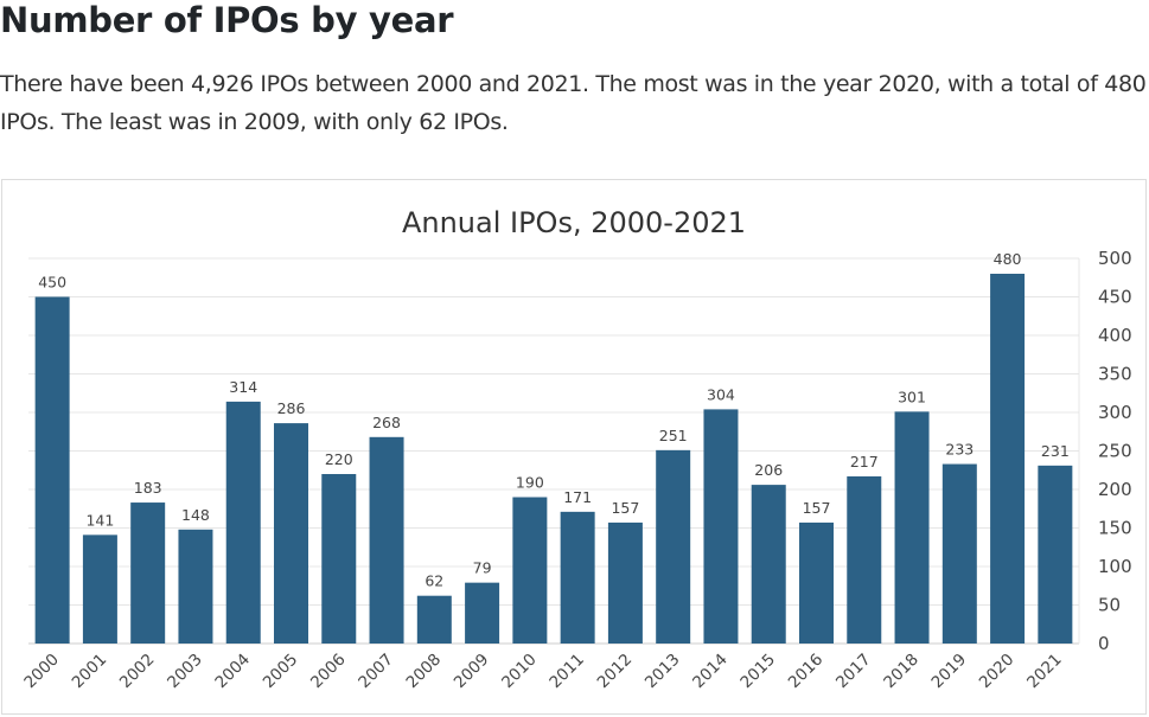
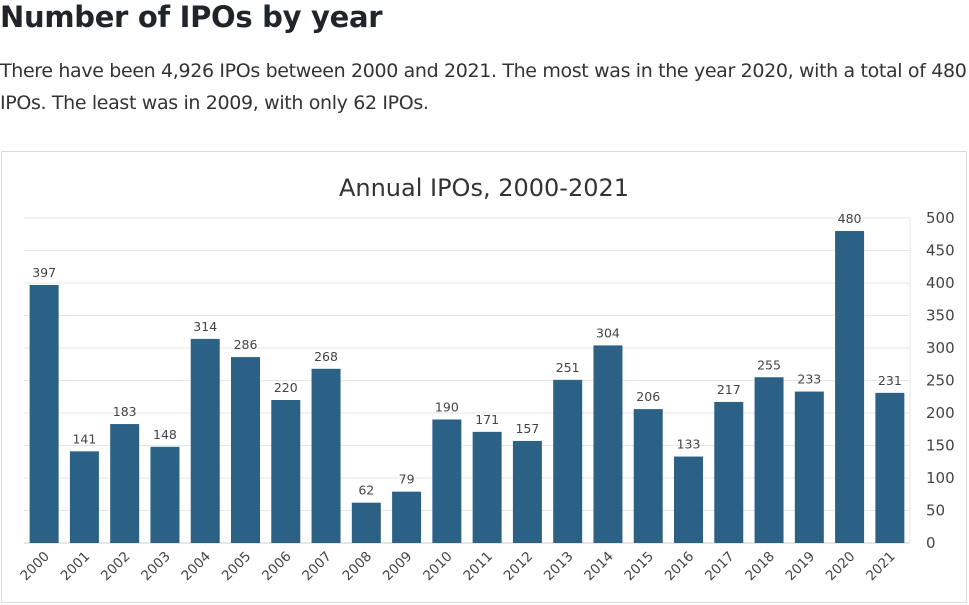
2000: 450 -> 397
2016: 157 -> 133
2018: 301 -> 255
